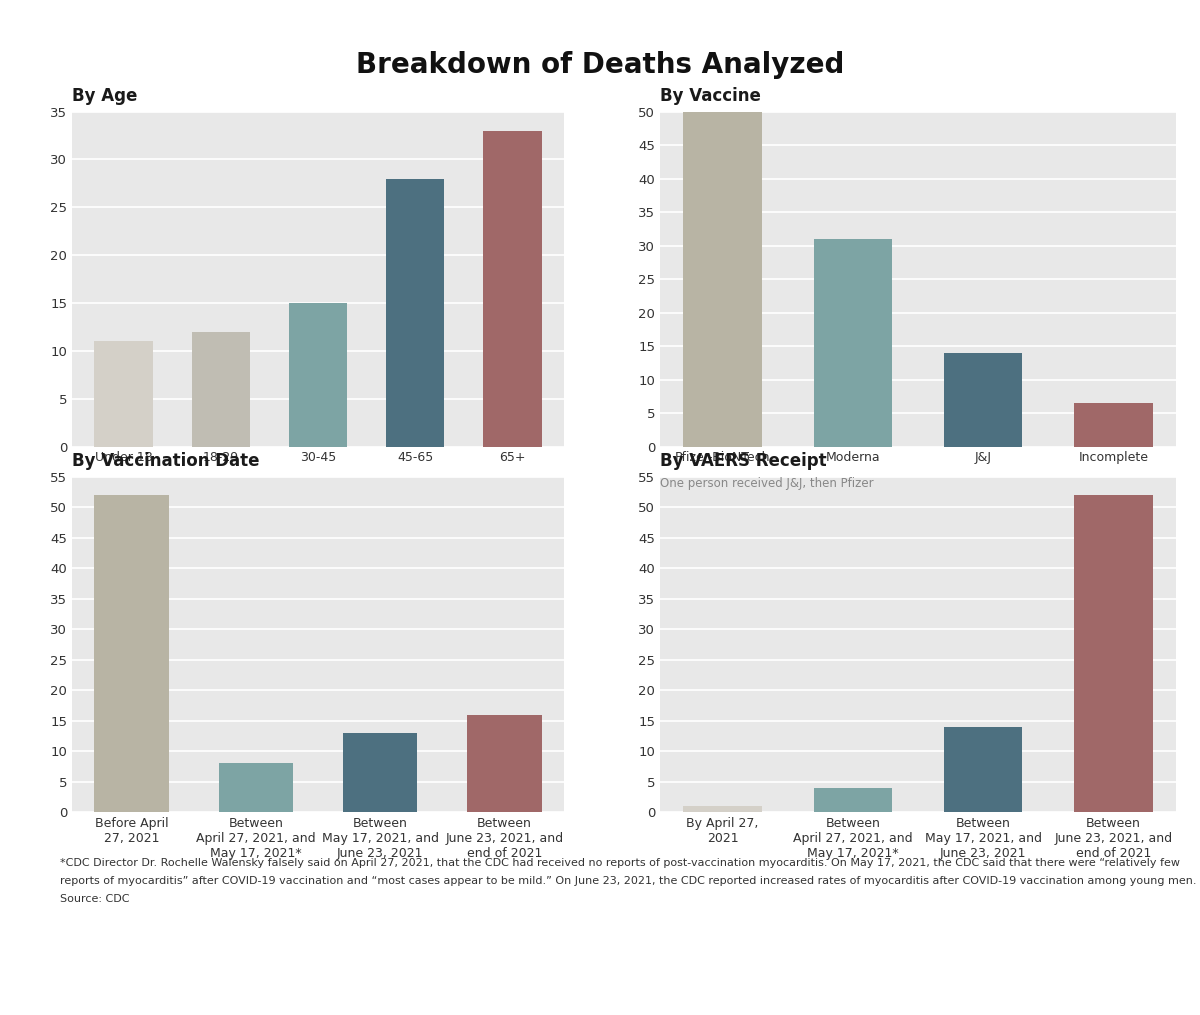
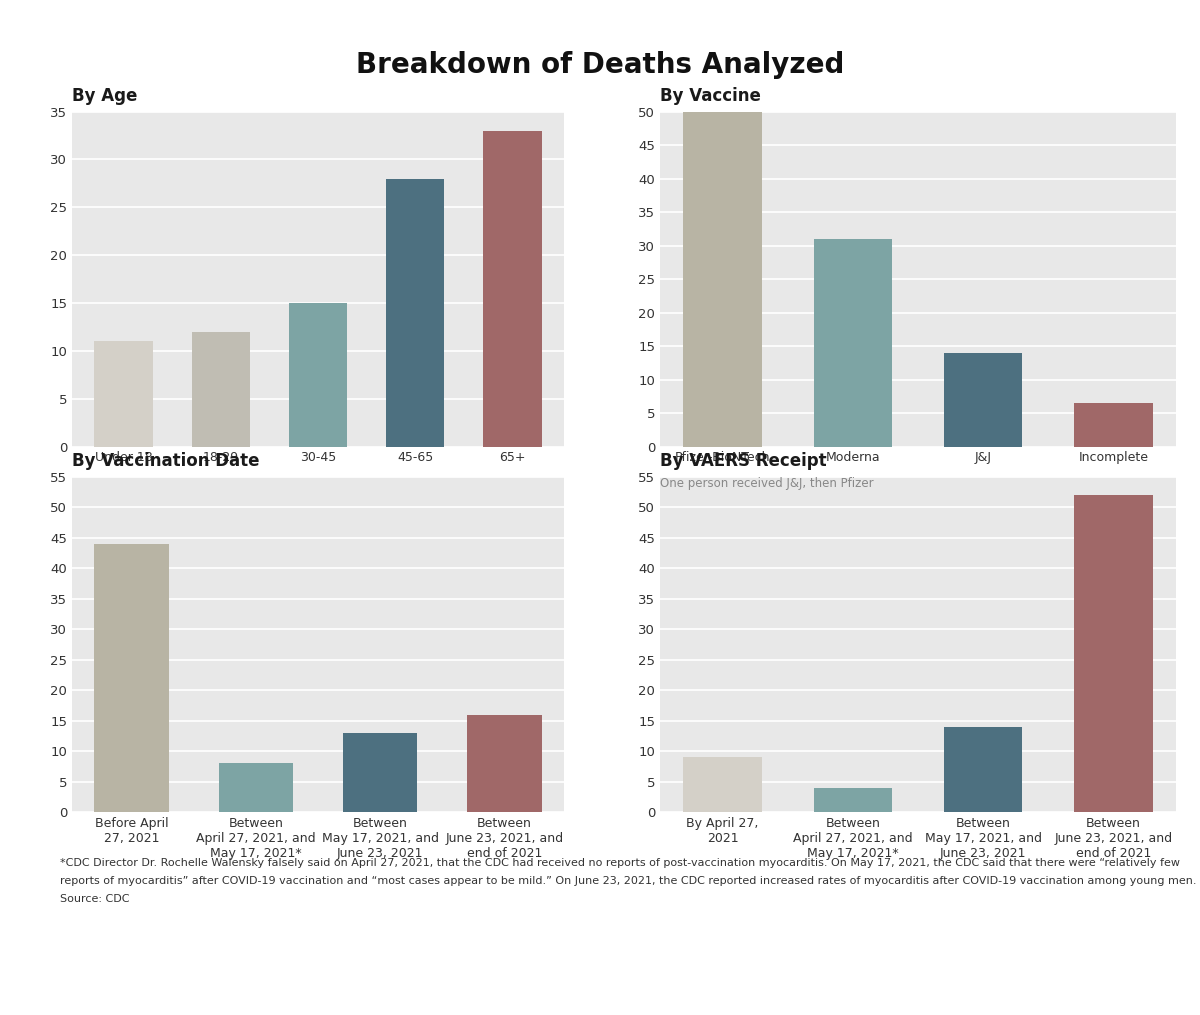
Before April 27, 2021: 52 -> 44
By April 27, 2021: 1 -> 9
